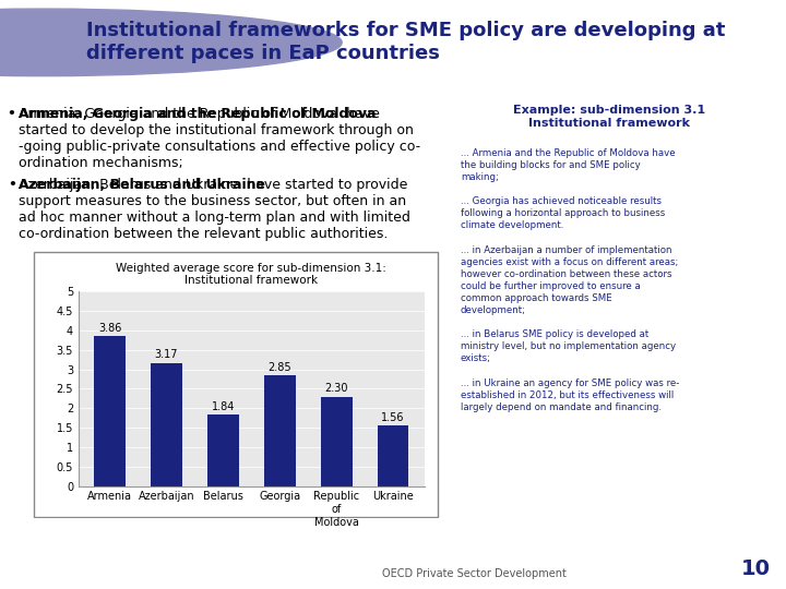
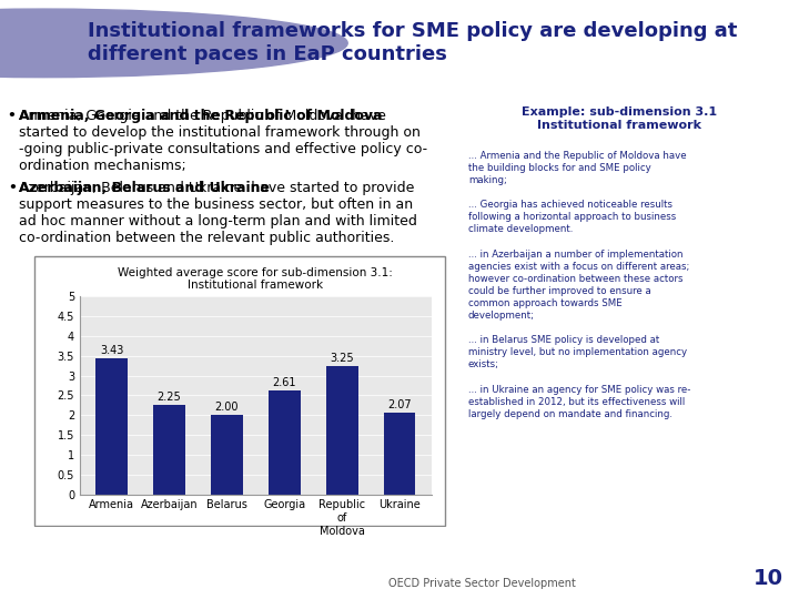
Armenia: 3.86 -> 3.43
Azerbaijan: 3.17 -> 2.25
Belarus: 1.84 -> 2.00
Georgia: 2.85 -> 2.61
Republic of Moldova: 2.30 -> 3.25
Ukraine: 1.56 -> 2.07
